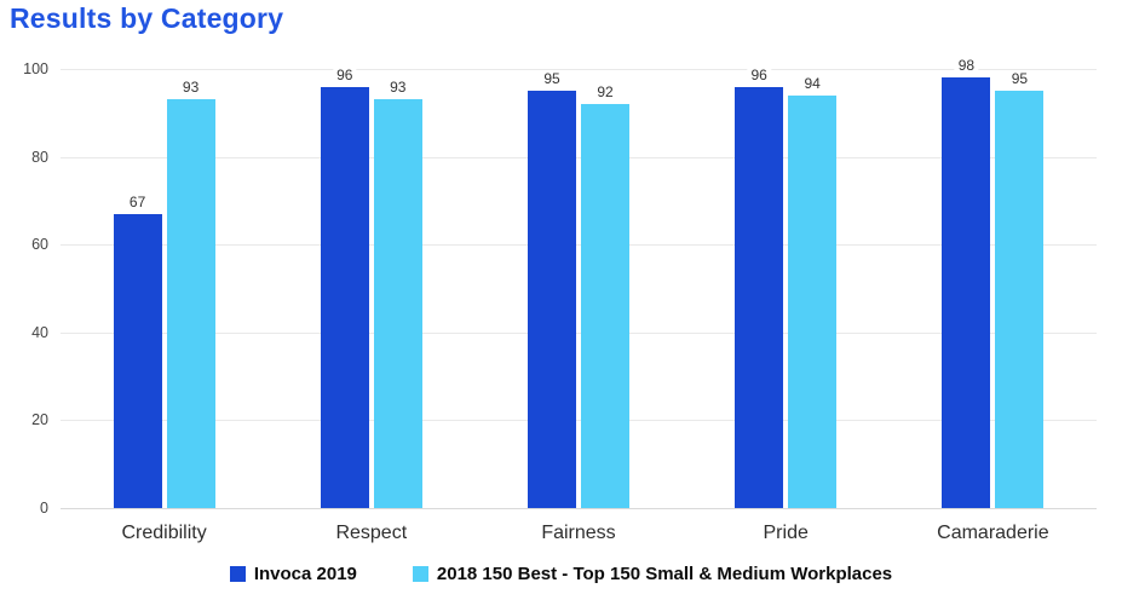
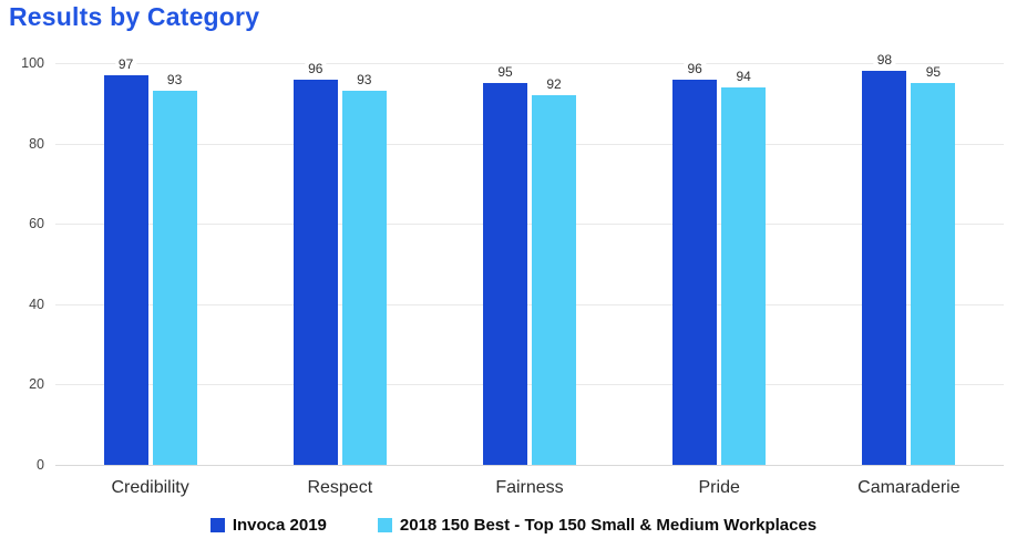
Invoca 2019/Credibility: 67 -> 97
